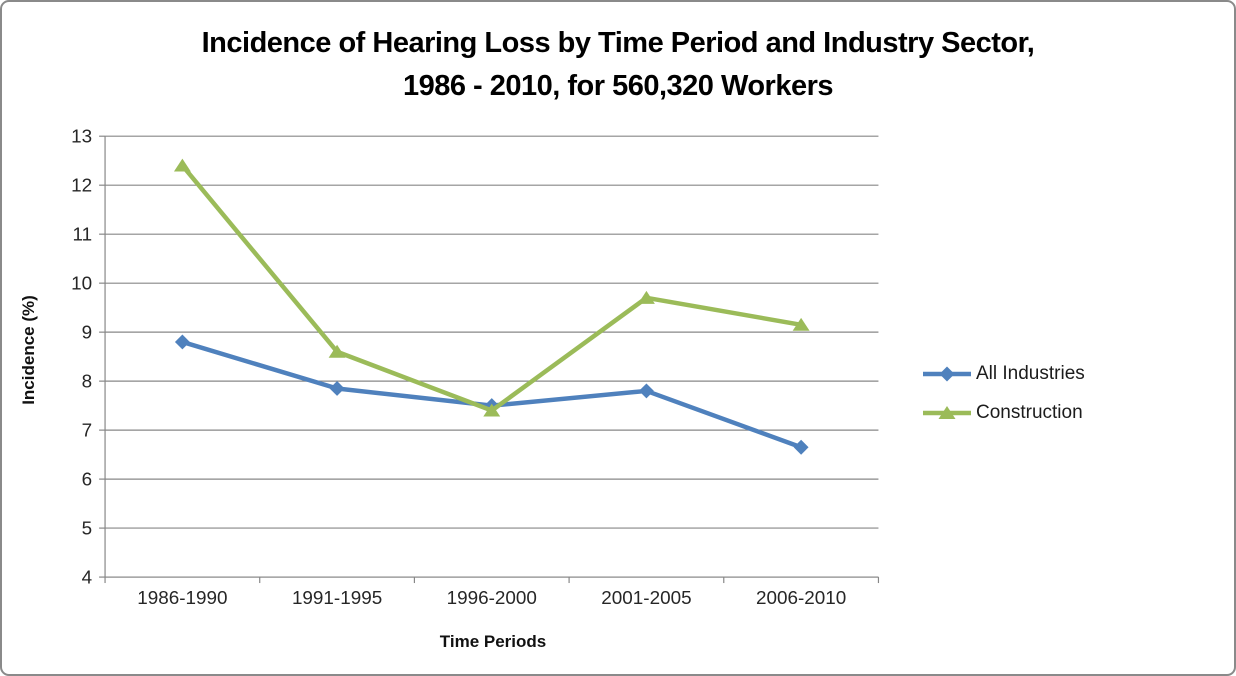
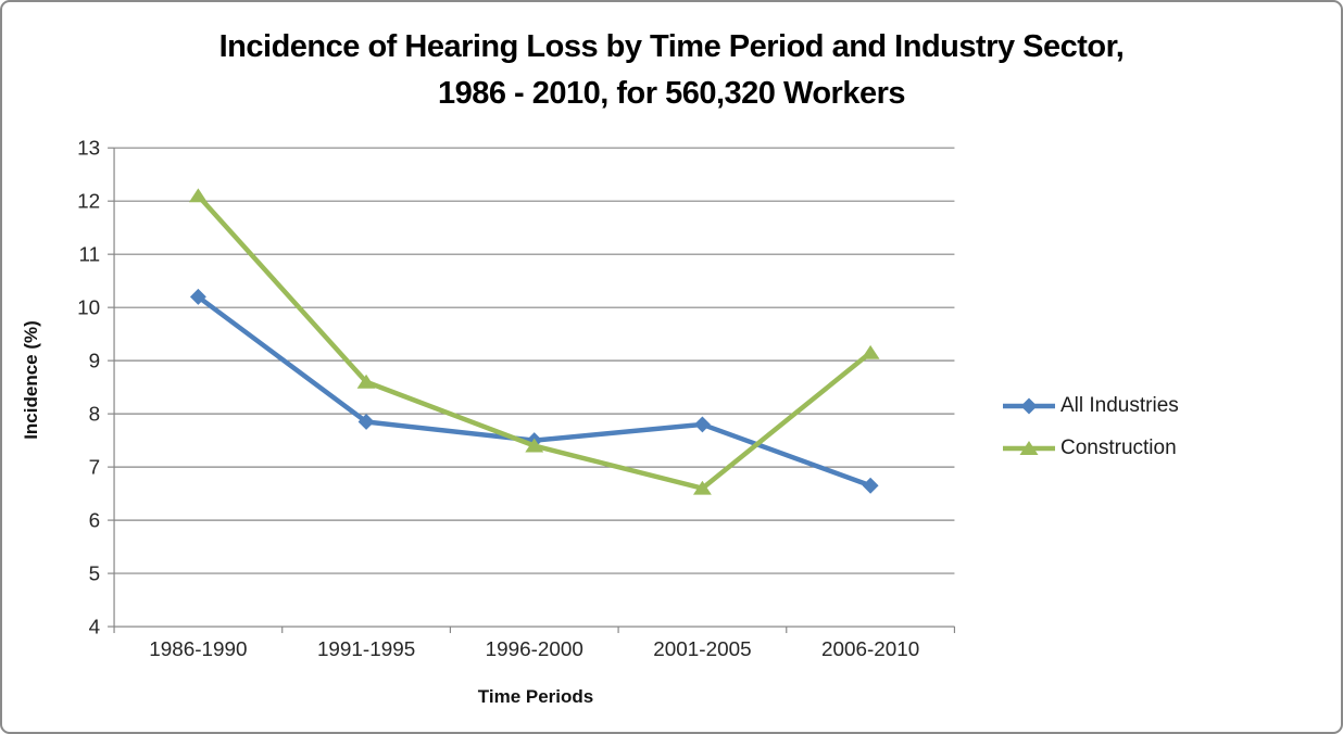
All Industries/1986-1990: 8.8 -> 10.2
Construction/1986-1990: 12.4 -> 12.1
Construction/2001-2005: 9.7 -> 6.6
